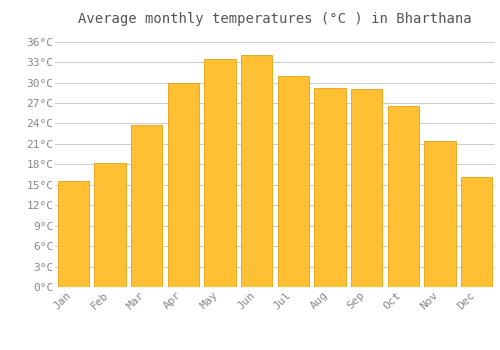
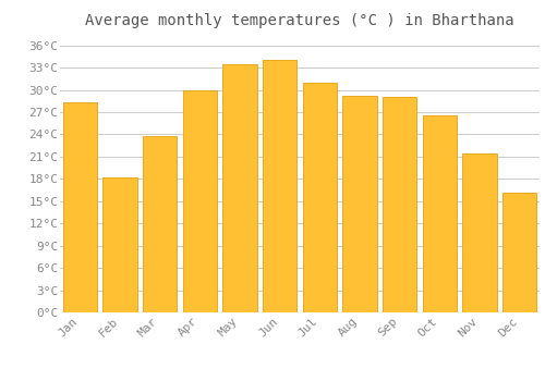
Jan: 15.5°C -> 28.4°C
